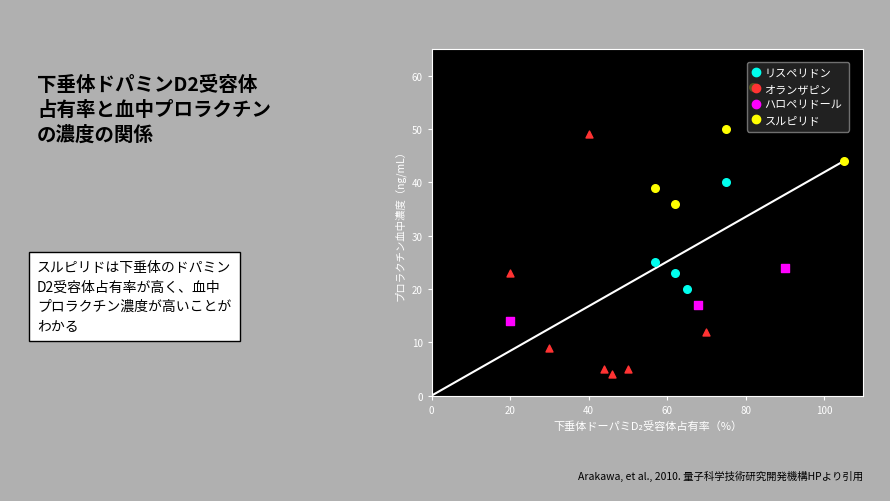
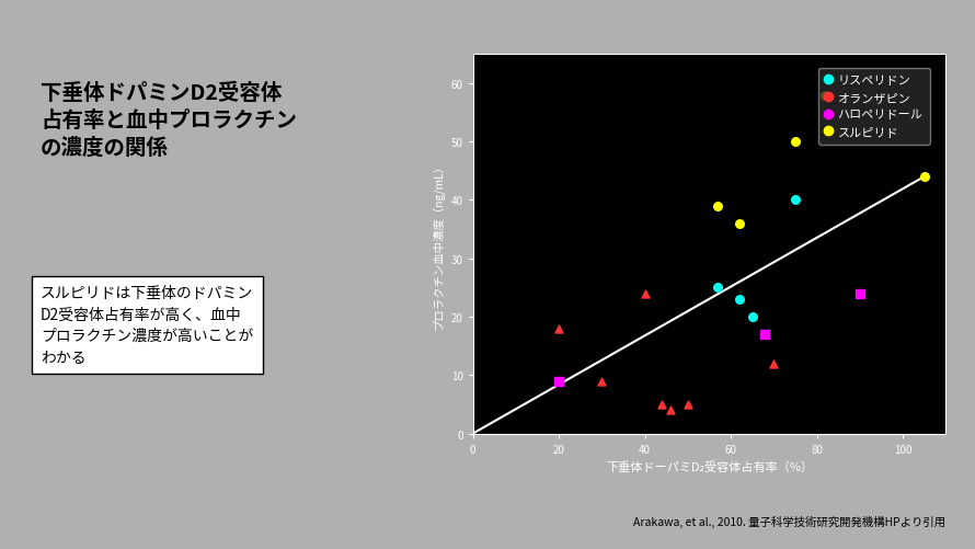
オランザピン/20: 23 -> 18
ハロペリドール/20: 14 -> 9
オランザピン/40: 49 -> 24
